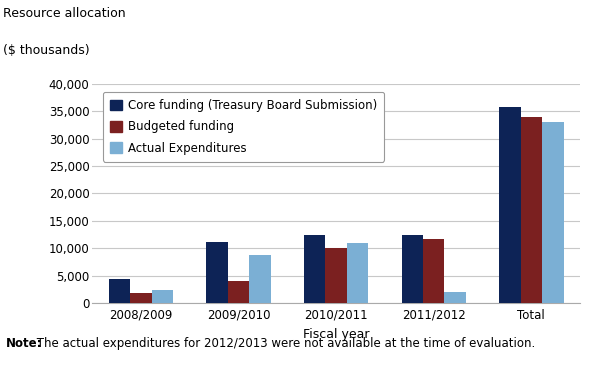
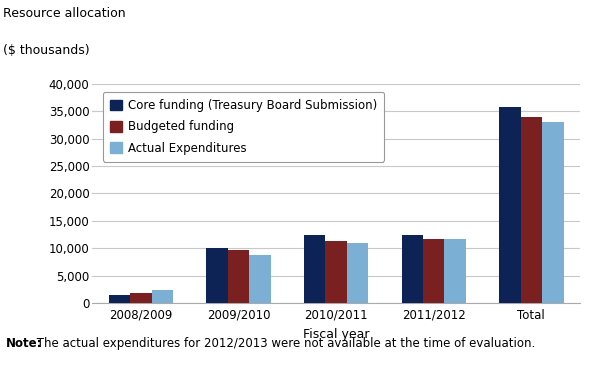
Core funding (Treasury Board Submission)/2008/2009: 4,400 -> 1,400
Core funding (Treasury Board Submission)/2009/2010: 11,200 -> 10,000
Budgeted funding/2009/2010: 4,000 -> 9,600
Budgeted funding/2010/2011: 10,000 -> 11,400
Actual Expenditures/2011/2012: 2,000 -> 11,700
